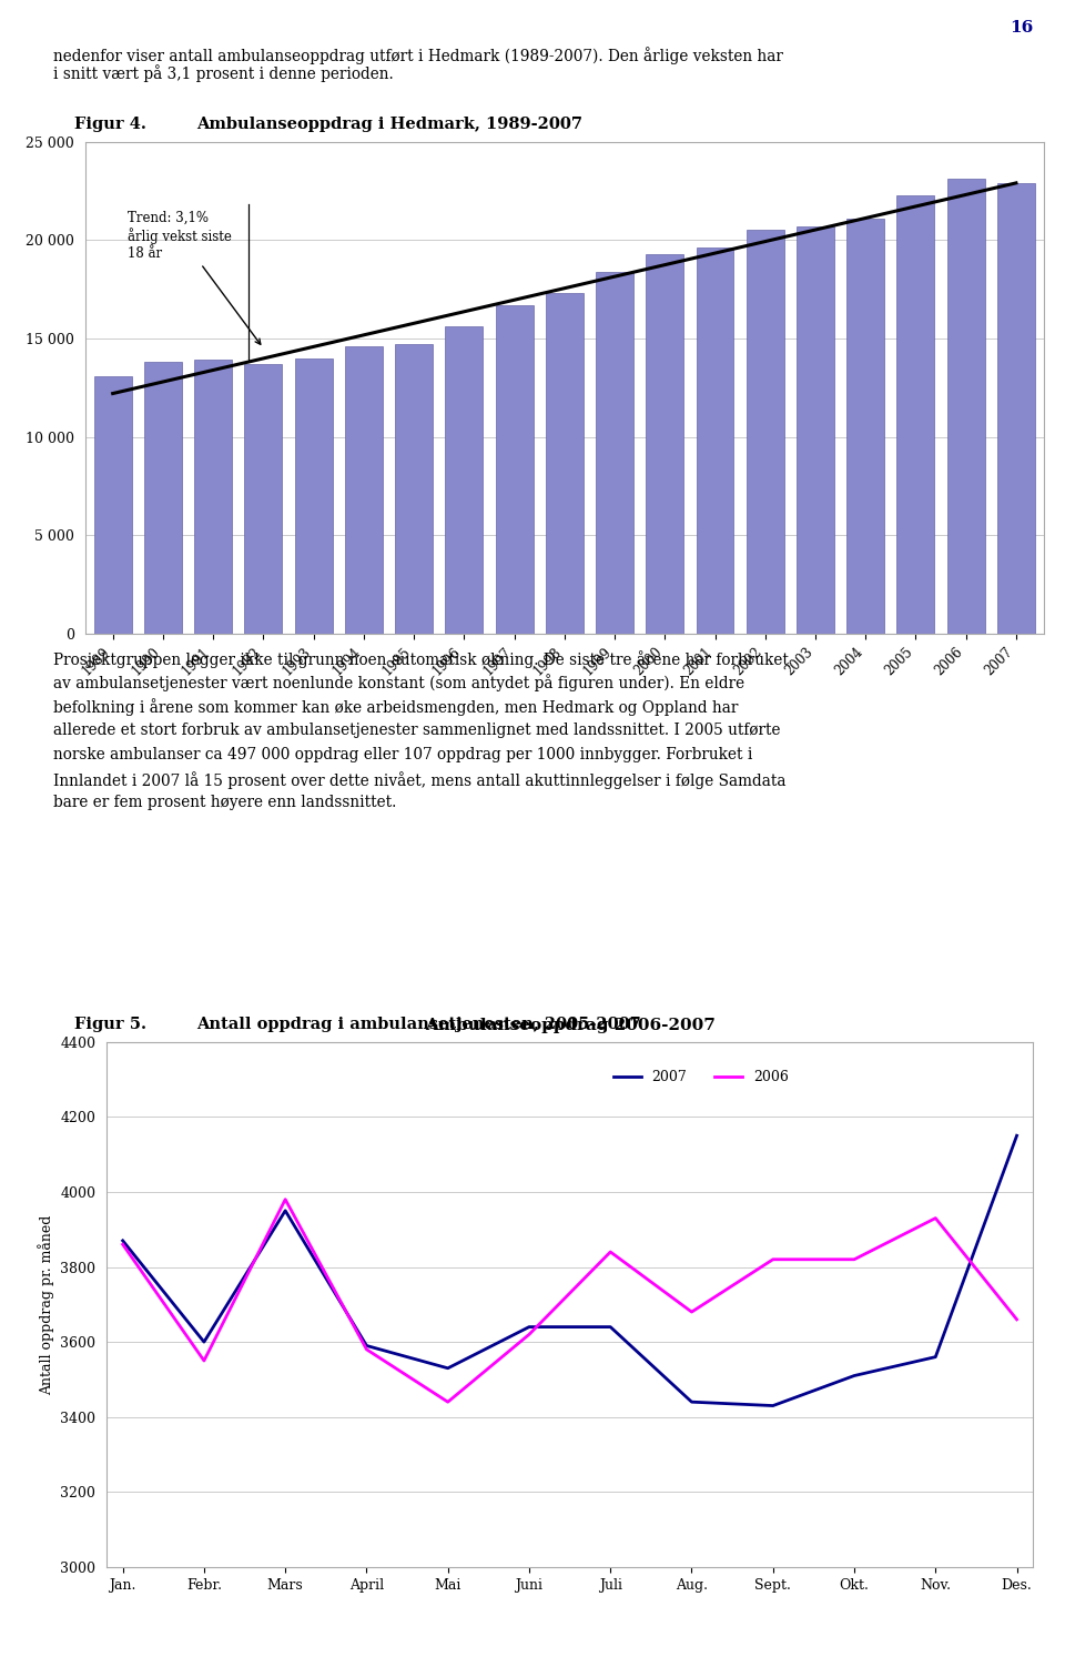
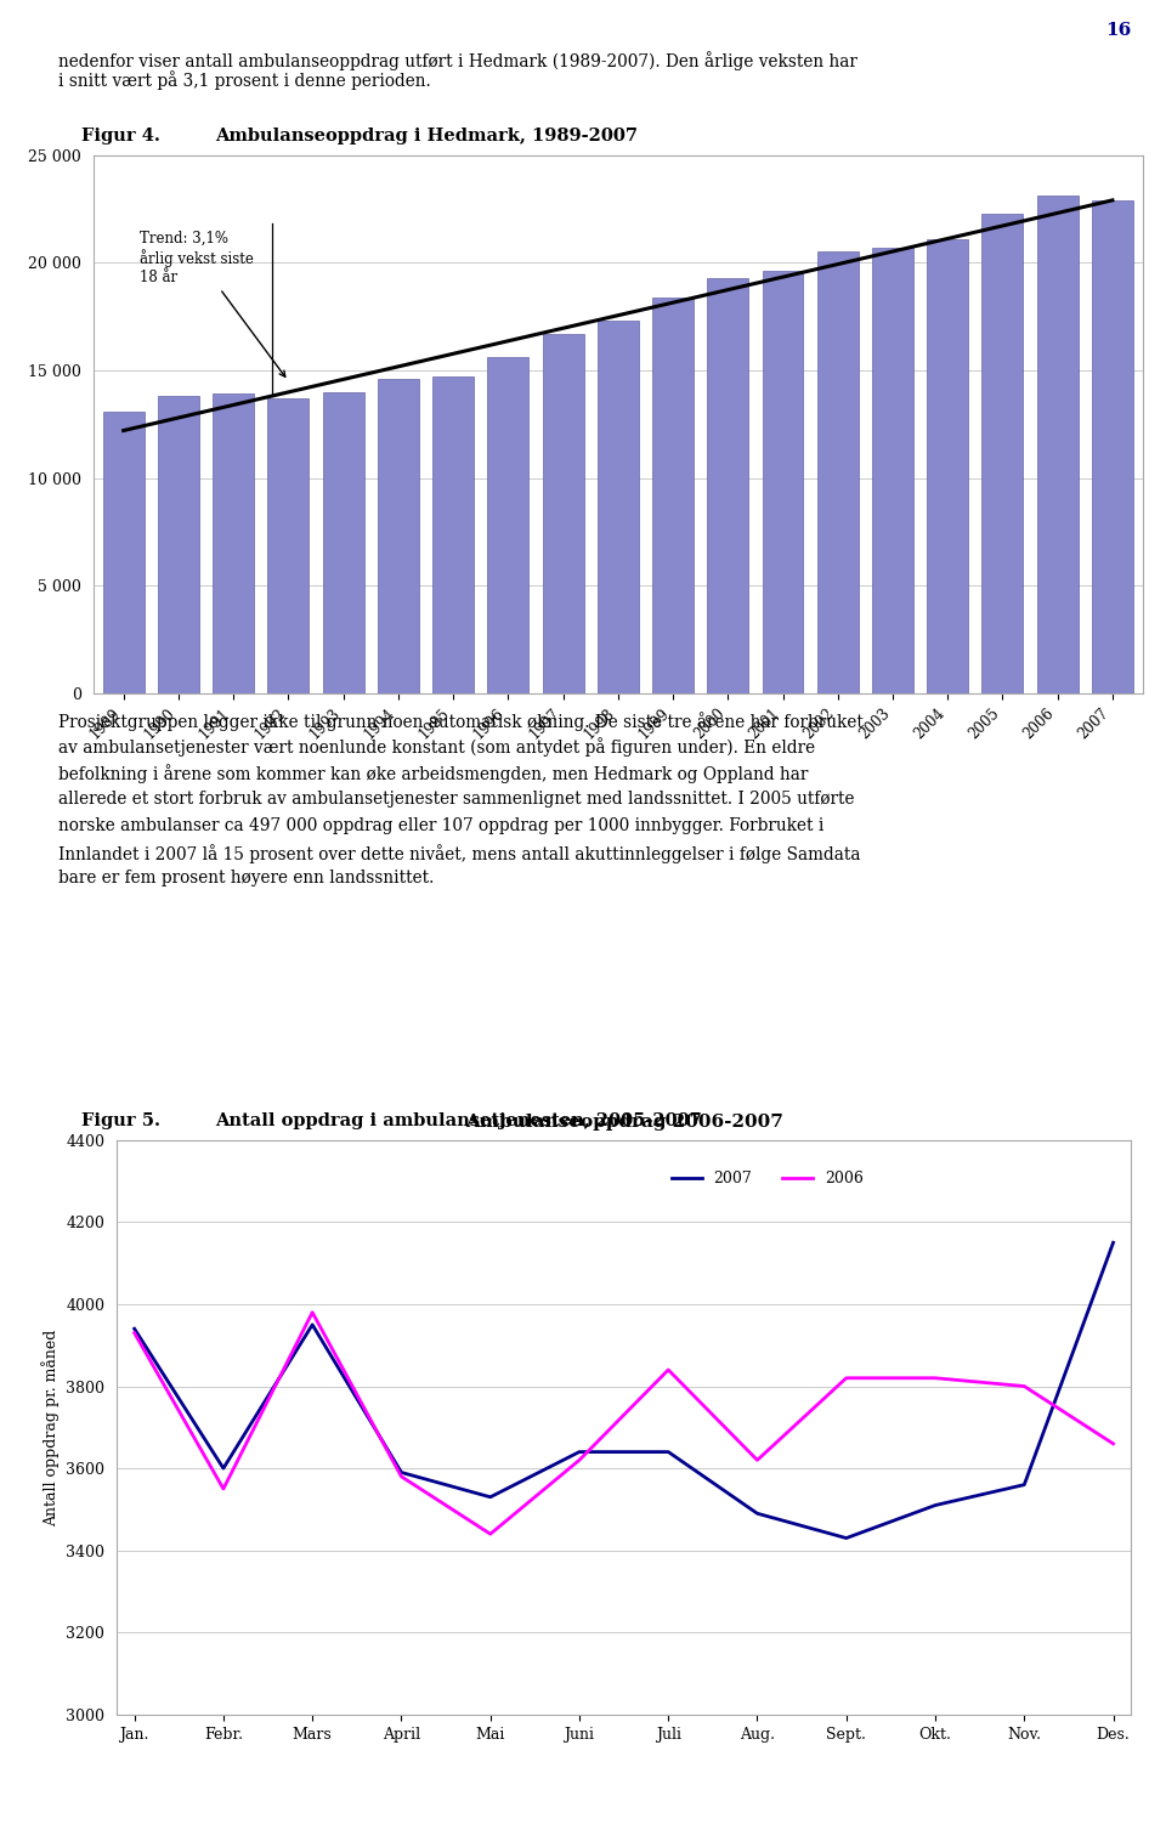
2007/Jan.: 3870 -> 3940
2006/Jan.: 3860 -> 3930
2007/Aug.: 3440 -> 3490
2006/Aug.: 3680 -> 3620
2006/Nov.: 3930 -> 3800
